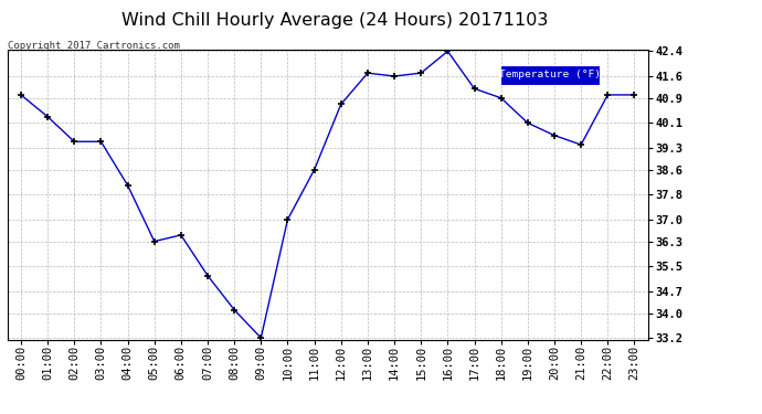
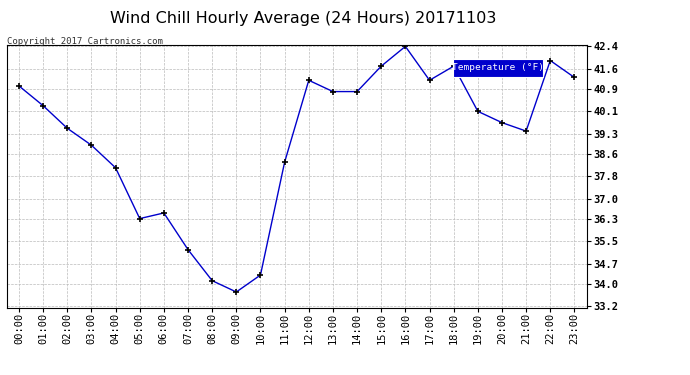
03:00: 39.5 -> 38.9
09:00: 33.2 -> 33.7
10:00: 37.0 -> 34.3
11:00: 38.6 -> 38.3
12:00: 40.7 -> 41.2
13:00: 41.7 -> 40.8
14:00: 41.6 -> 40.8
18:00: 40.9 -> 41.7
22:00: 41.0 -> 41.9
23:00: 41.0 -> 41.3
